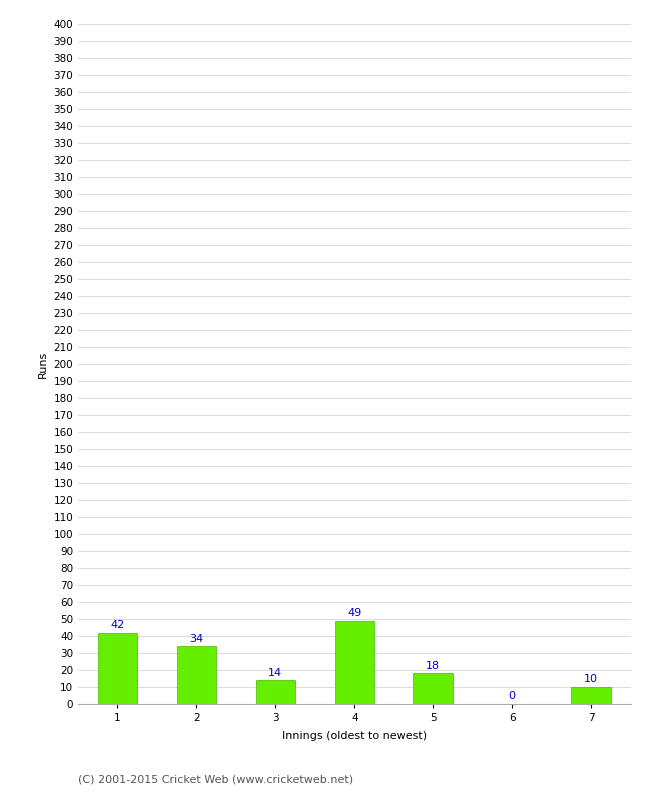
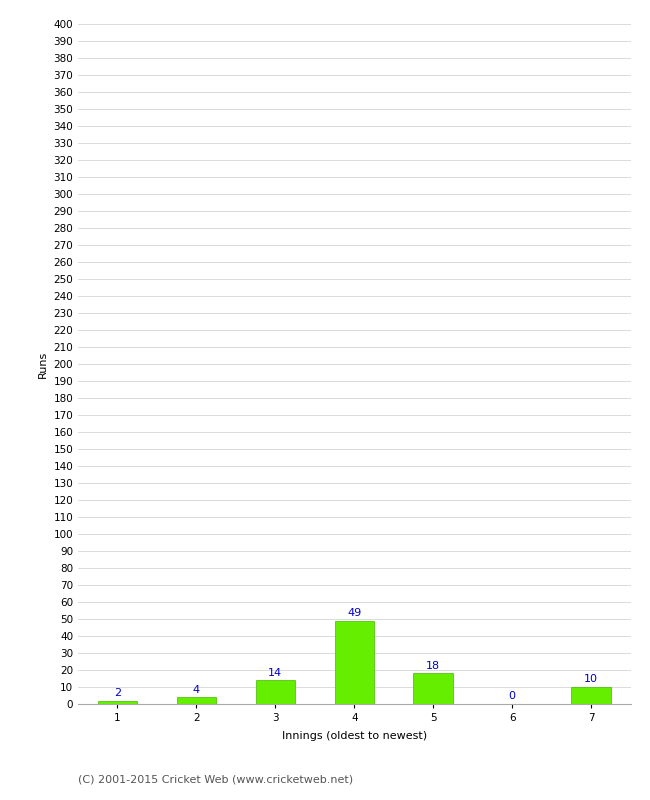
1: 42 -> 2
2: 34 -> 4
